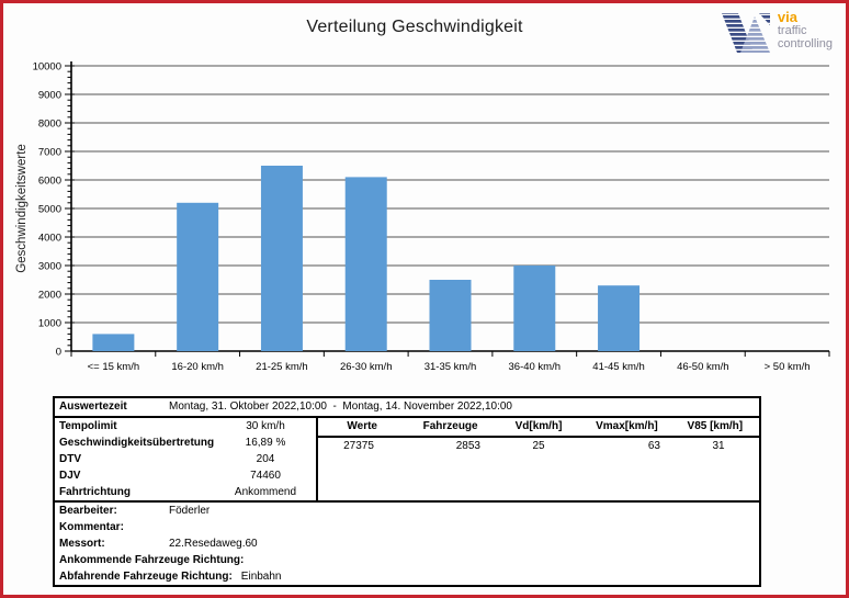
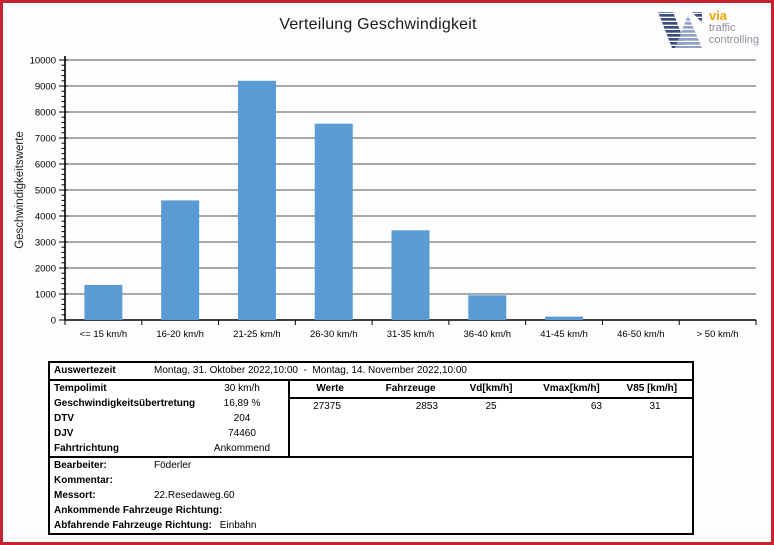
<= 15 km/h: 600 -> 1400
16-20 km/h: 5200 -> 4600
21-25 km/h: 6500 -> 9200
26-30 km/h: 6100 -> 7600
31-35 km/h: 2500 -> 3400
36-40 km/h: 3000 -> 1000
41-45 km/h: 2300 -> 100
